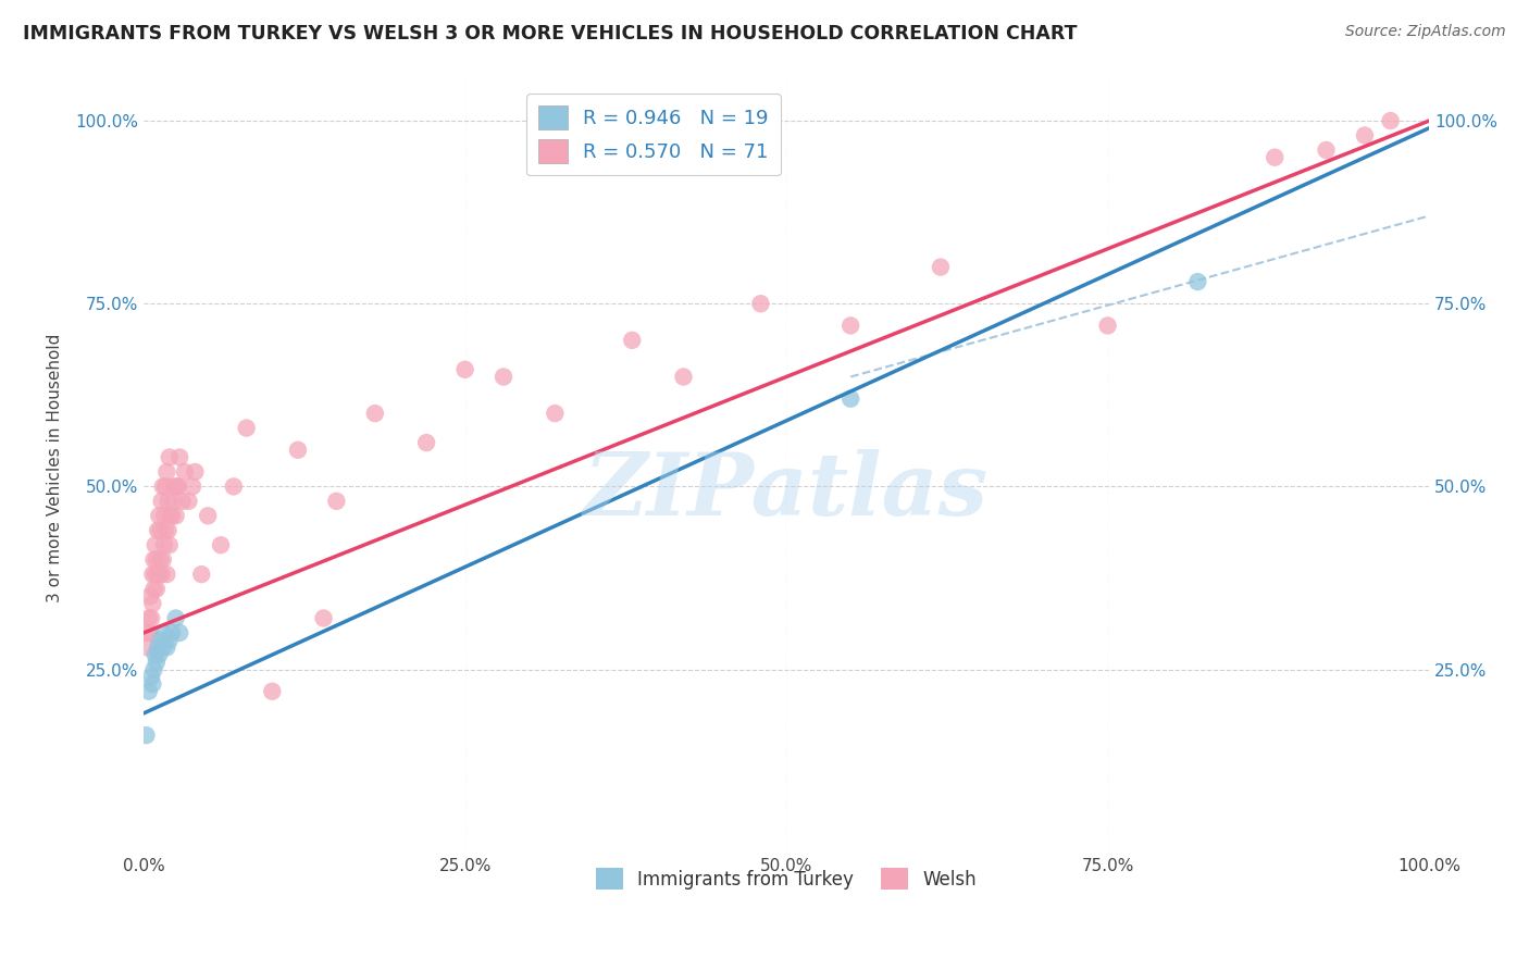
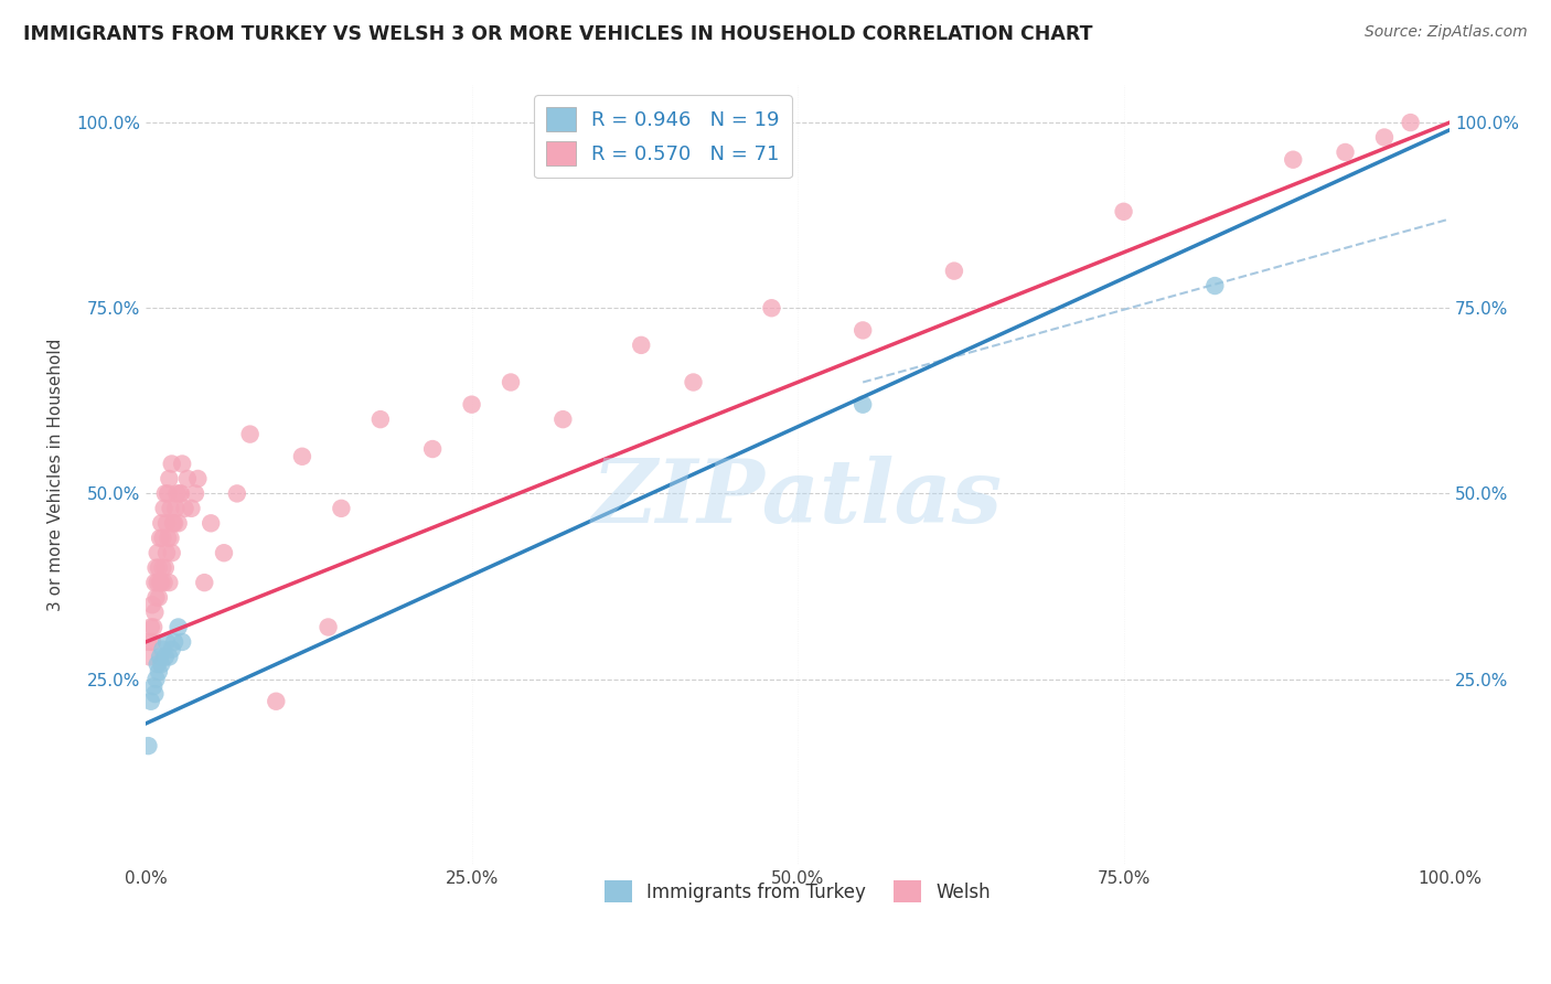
Welsh/25.0%: 66% -> 62%
Welsh/75.0%: 72% -> 88%
